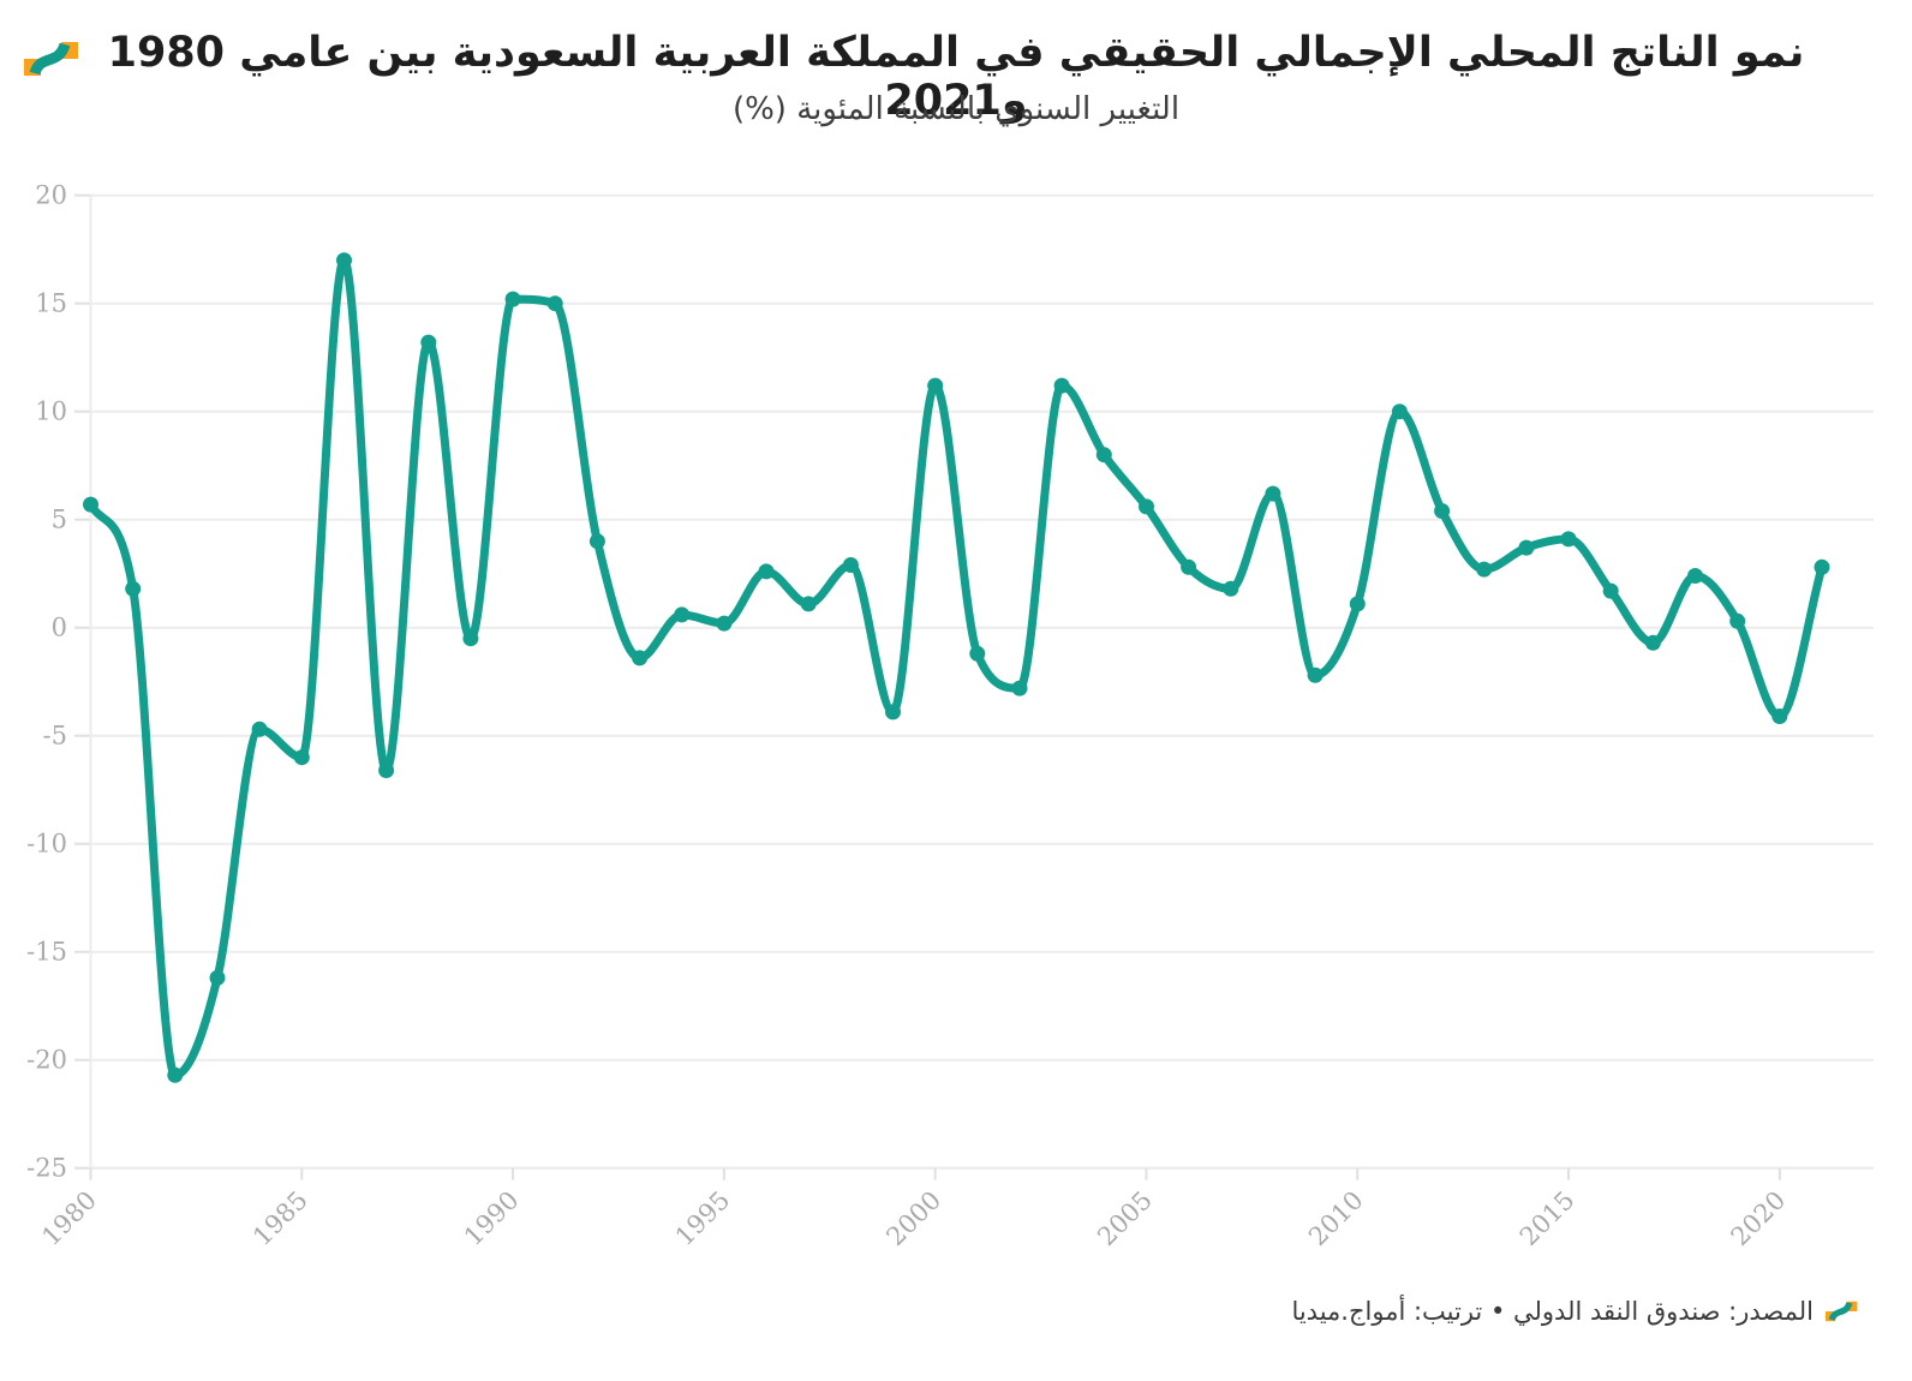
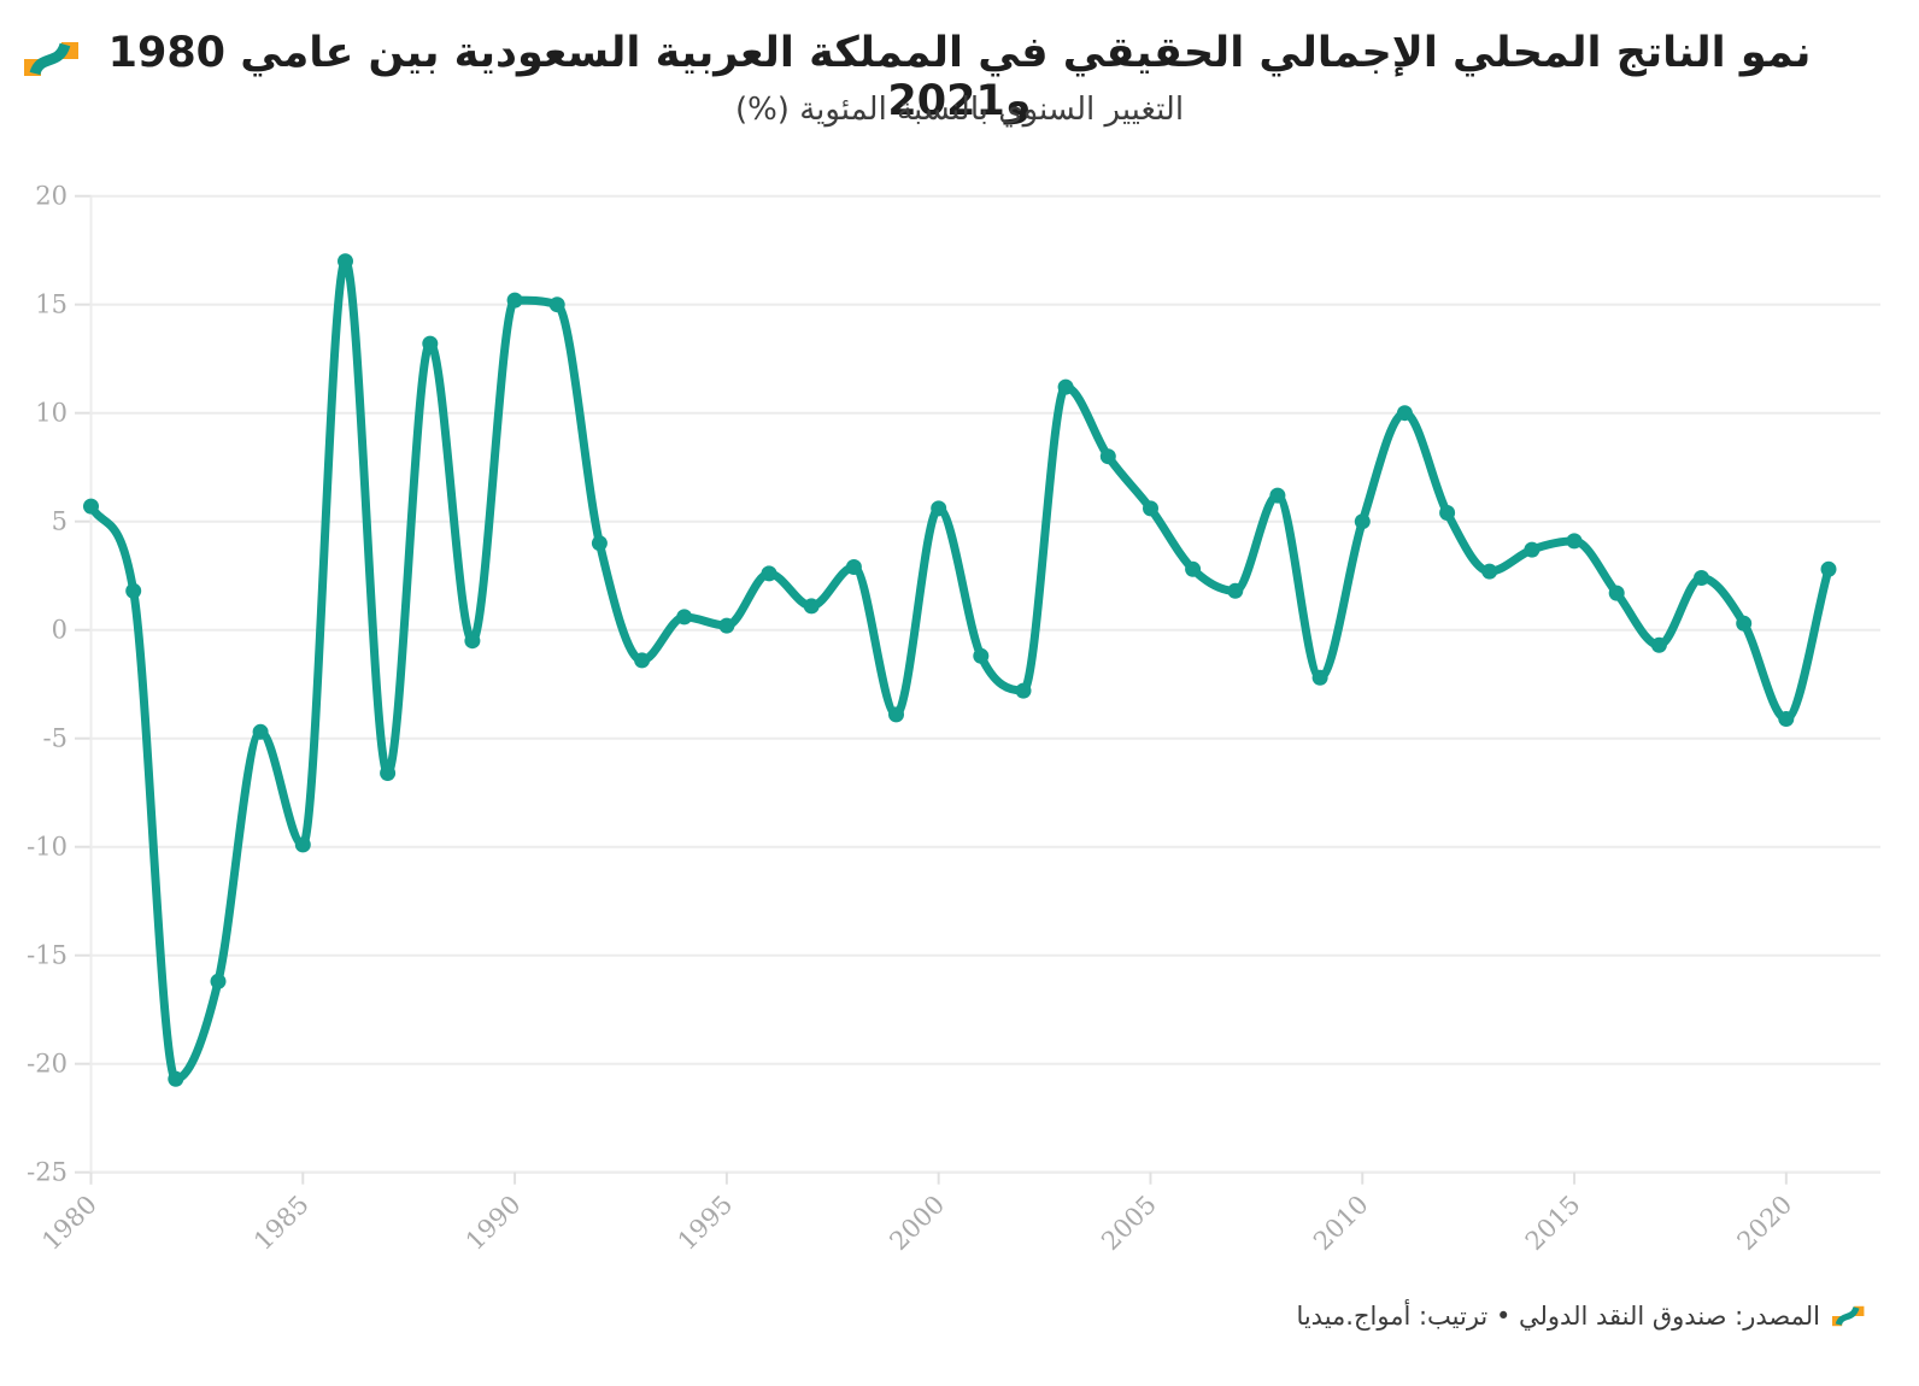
1985: -6.0 -> -9.9
2000: 11.2 -> 5.6
2010: 1.1 -> 5.0
